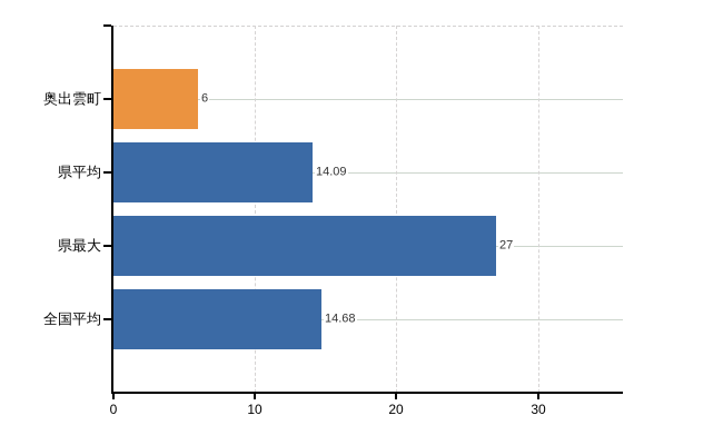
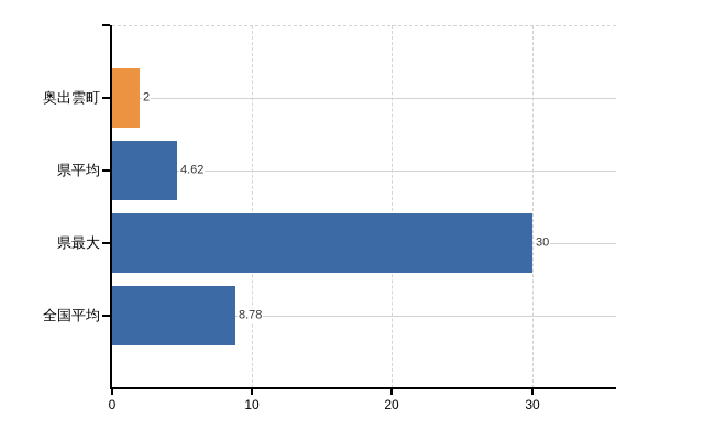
奥出雲町: 6 -> 2
県平均: 14.09 -> 4.62
県最大: 27 -> 30
全国平均: 14.68 -> 8.78
